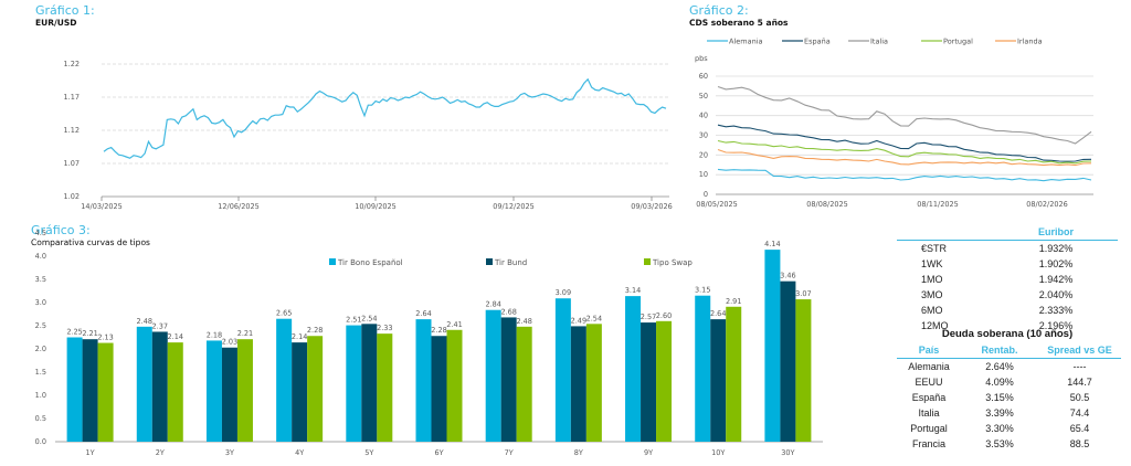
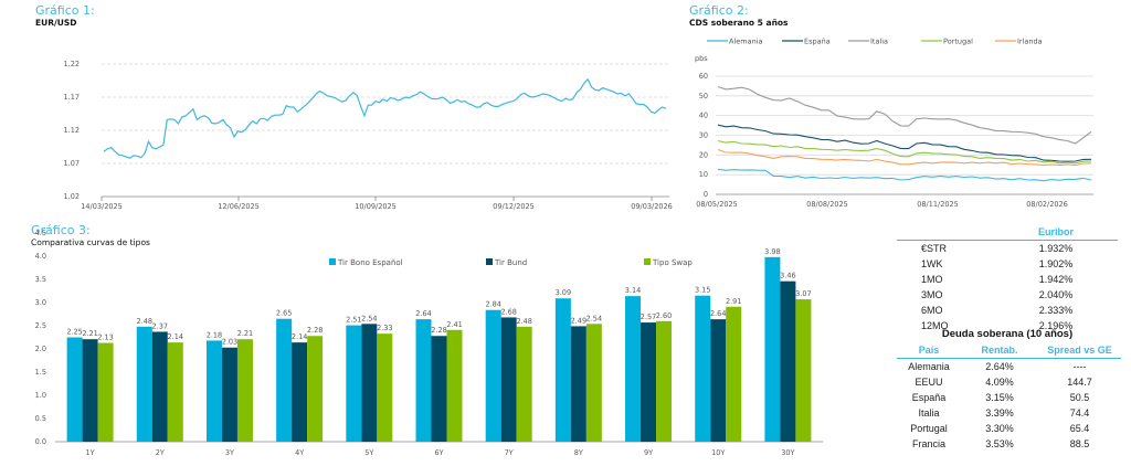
Comparativa curvas de tipos/Tir Bono Español/30Y: 4.14 -> 3.98
